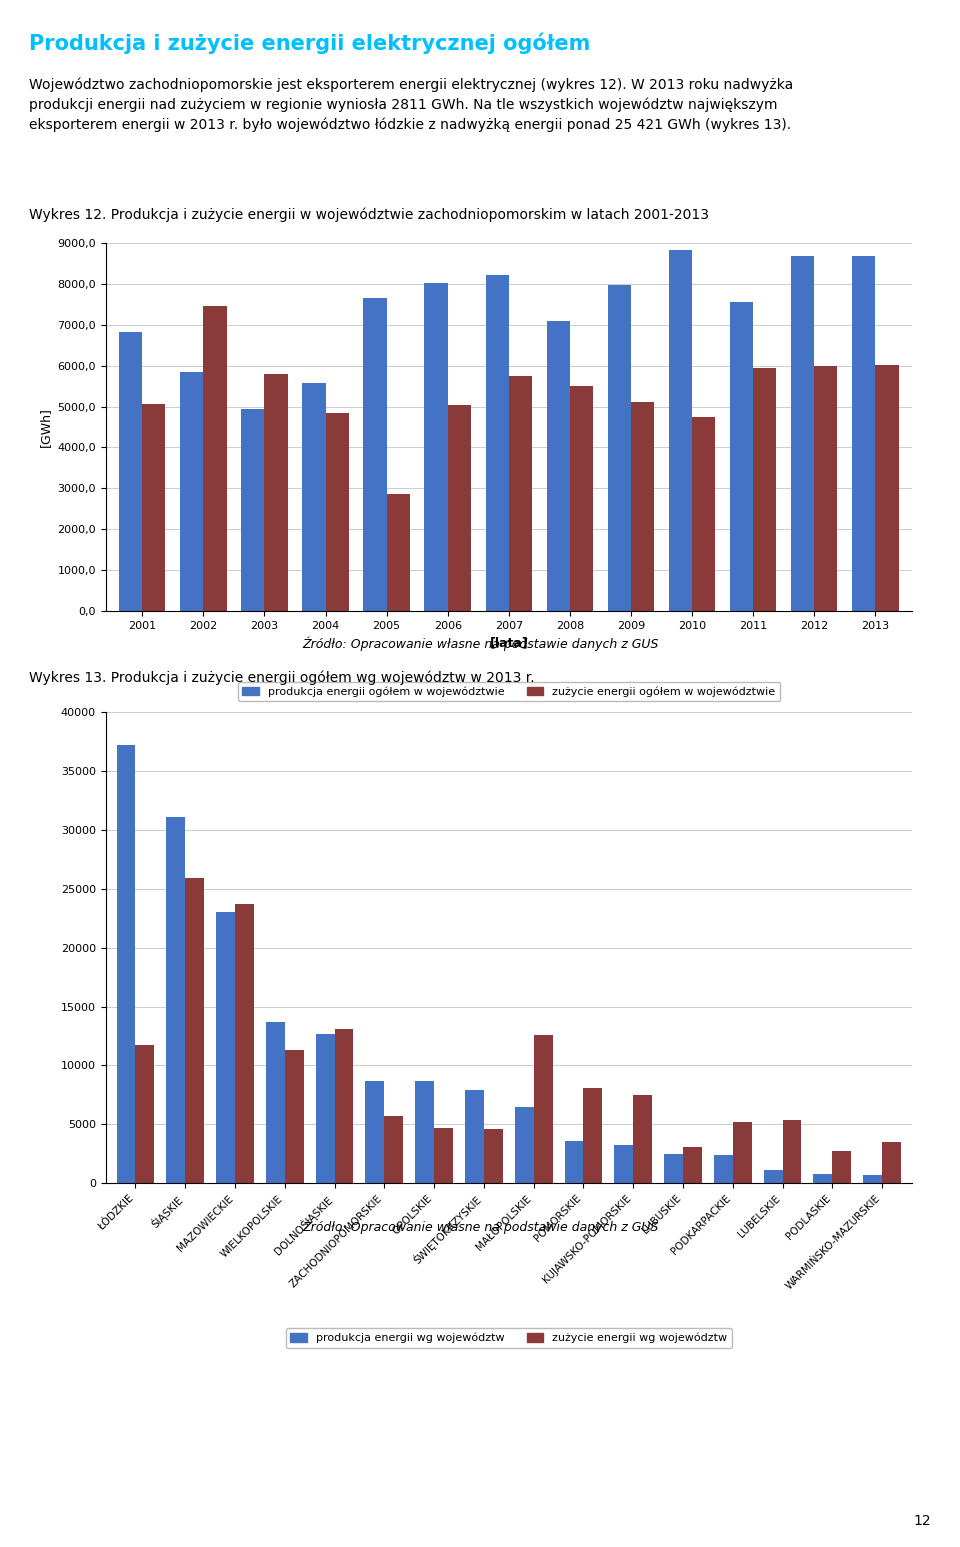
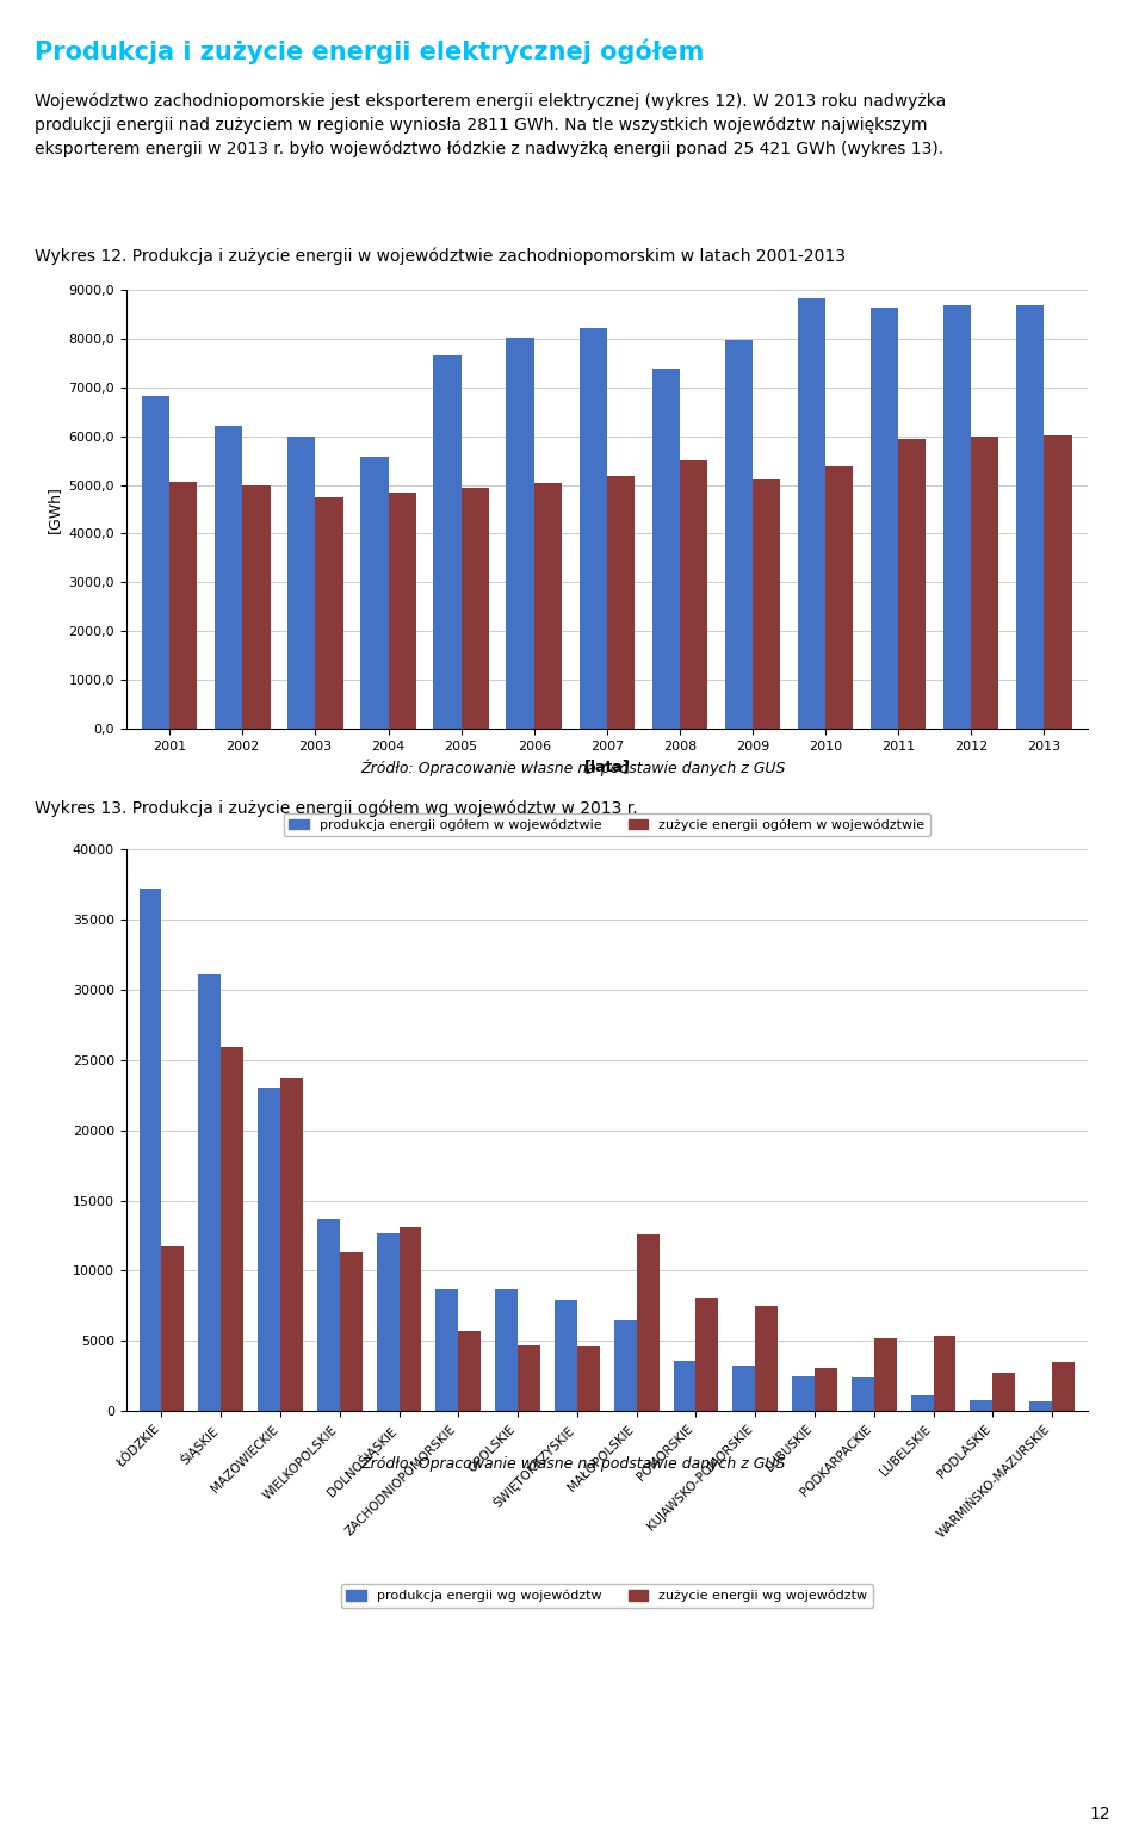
produkcja energii ogółem w województwie/2002: 5850 -> 6220
zużycie energii ogółem w województwie/2002: 7450 -> 5000
produkcja energii ogółem w województwie/2003: 4950 -> 5980
zużycie energii ogółem w województwie/2003: 5800 -> 4750
zużycie energii ogółem w województwie/2005: 2850 -> 4930
zużycie energii ogółem w województwie/2007: 5750 -> 5180
produkcja energii ogółem w województwie/2008: 7100 -> 7380
zużycie energii ogółem w województwie/2010: 4750 -> 5390
produkcja energii ogółem w województwie/2011: 7550 -> 8620
